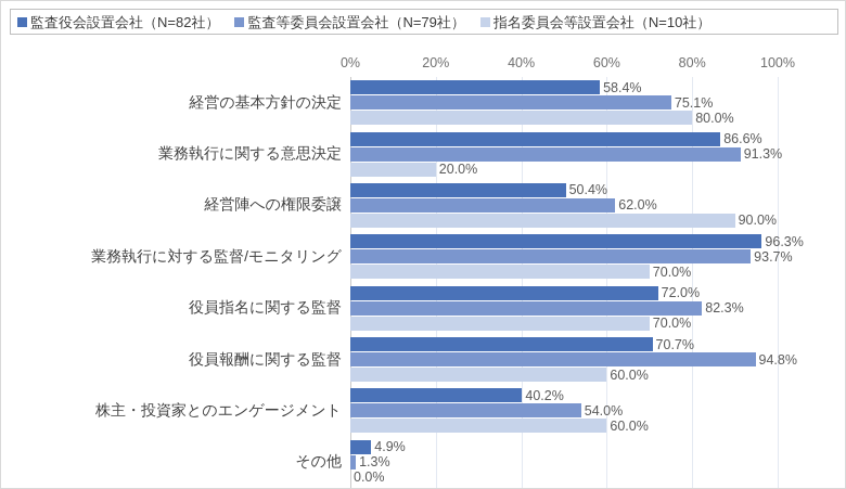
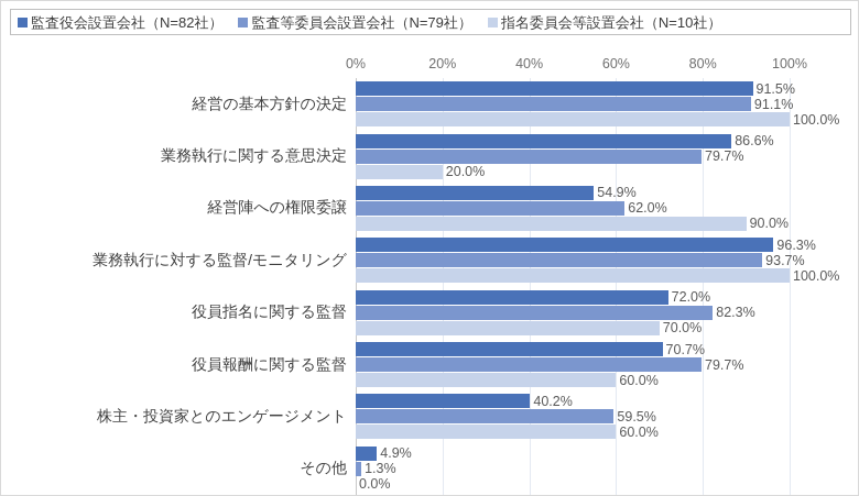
監査役会設置会社（N=82社）/経営の基本方針の決定: 58.4% -> 91.5%
監査等委員会設置会社（N=79社）/経営の基本方針の決定: 75.1% -> 91.1%
指名委員会等設置会社（N=10社）/経営の基本方針の決定: 80.0% -> 100.0%
監査等委員会設置会社（N=79社）/業務執行に関する意思決定: 91.3% -> 79.7%
監査役会設置会社（N=82社）/経営陣への権限委譲: 50.4% -> 54.9%
指名委員会等設置会社（N=10社）/業務執行に対する監督/モニタリング: 70.0% -> 100.0%
監査等委員会設置会社（N=79社）/役員報酬に関する監督: 94.8% -> 79.7%
監査等委員会設置会社（N=79社）/株主・投資家とのエンゲージメント: 54.0% -> 59.5%
